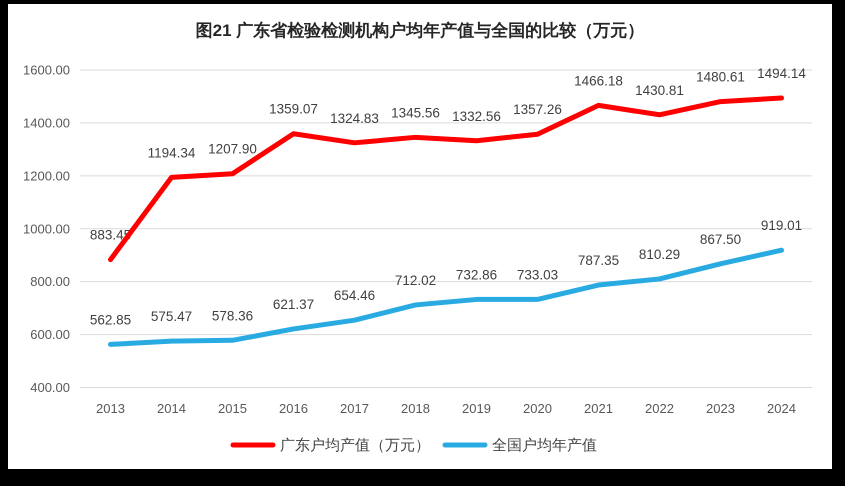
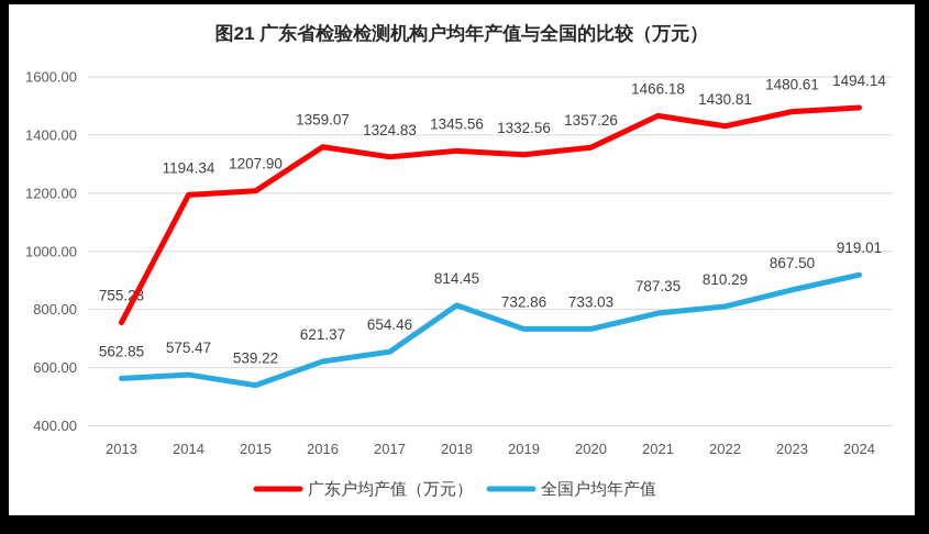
广东户均产值（万元）/2013: 883.45 -> 755.23
全国户均年产值/2015: 578.36 -> 539.22
全国户均年产值/2018: 712.02 -> 814.45
